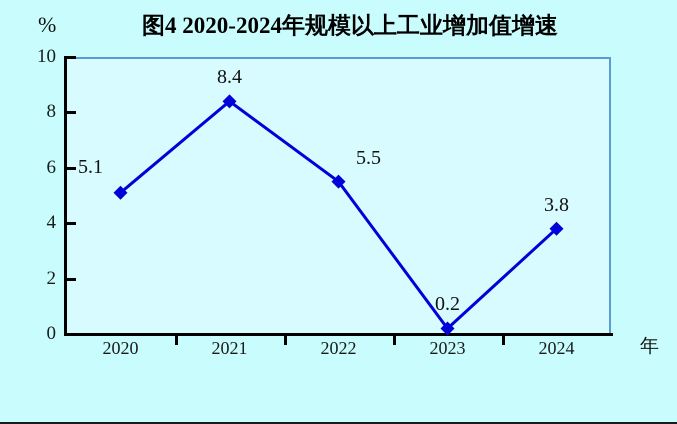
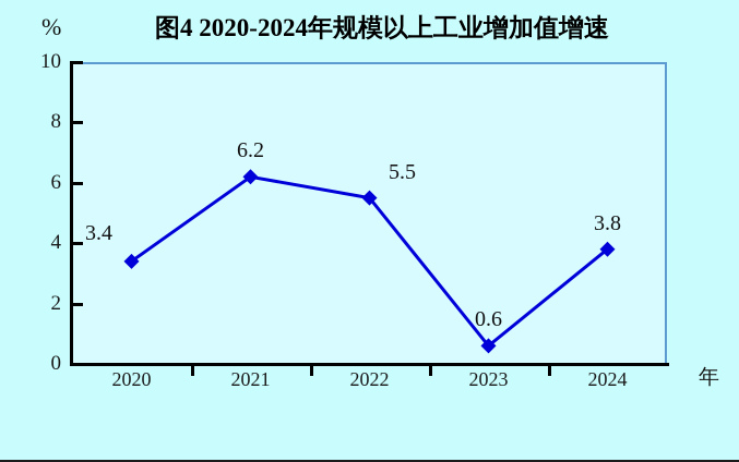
2020: 5.1 -> 3.4
2021: 8.4 -> 6.2
2023: 0.2 -> 0.6
